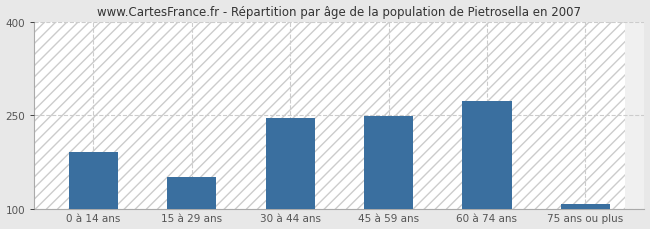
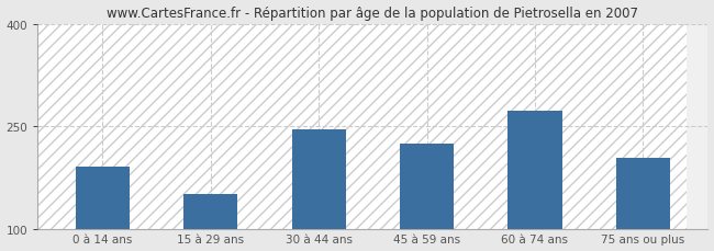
45 à 59 ans: 249 -> 224
75 ans ou plus: 107 -> 204
